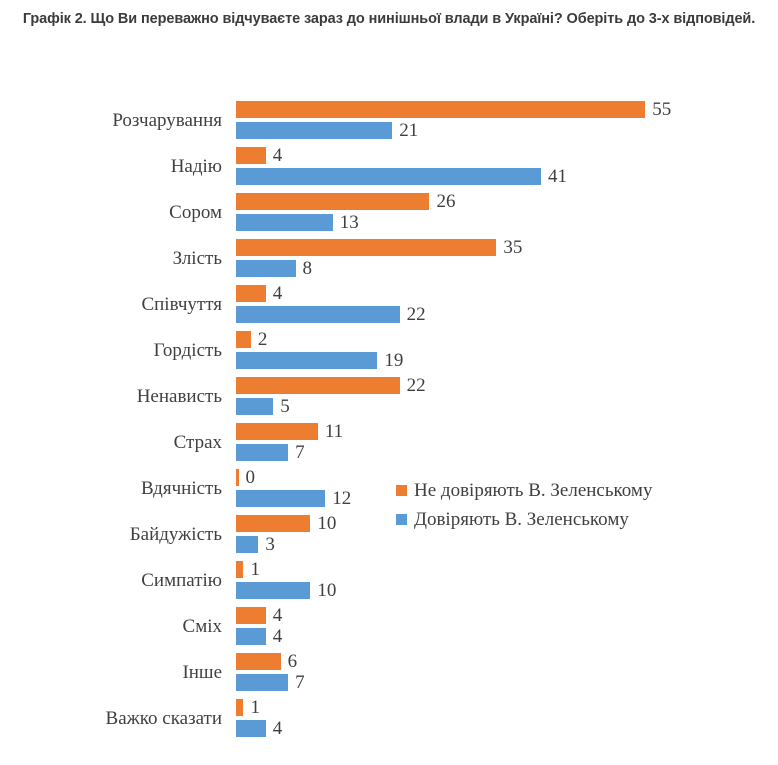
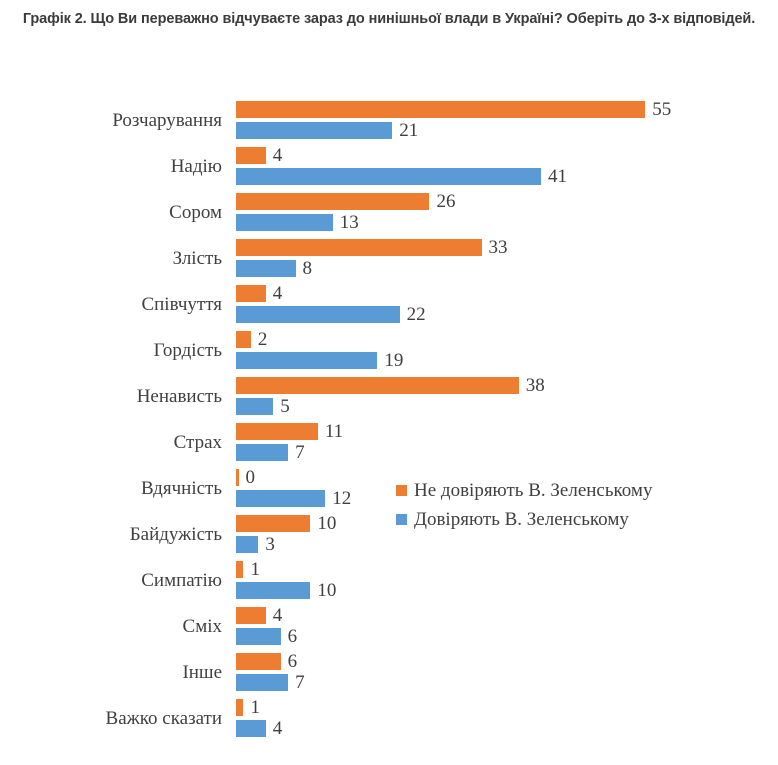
Не довіряють В. Зеленському/Злість: 35 -> 33
Не довіряють В. Зеленському/Ненависть: 22 -> 38
Довіряють В. Зеленському/Сміх: 4 -> 6
